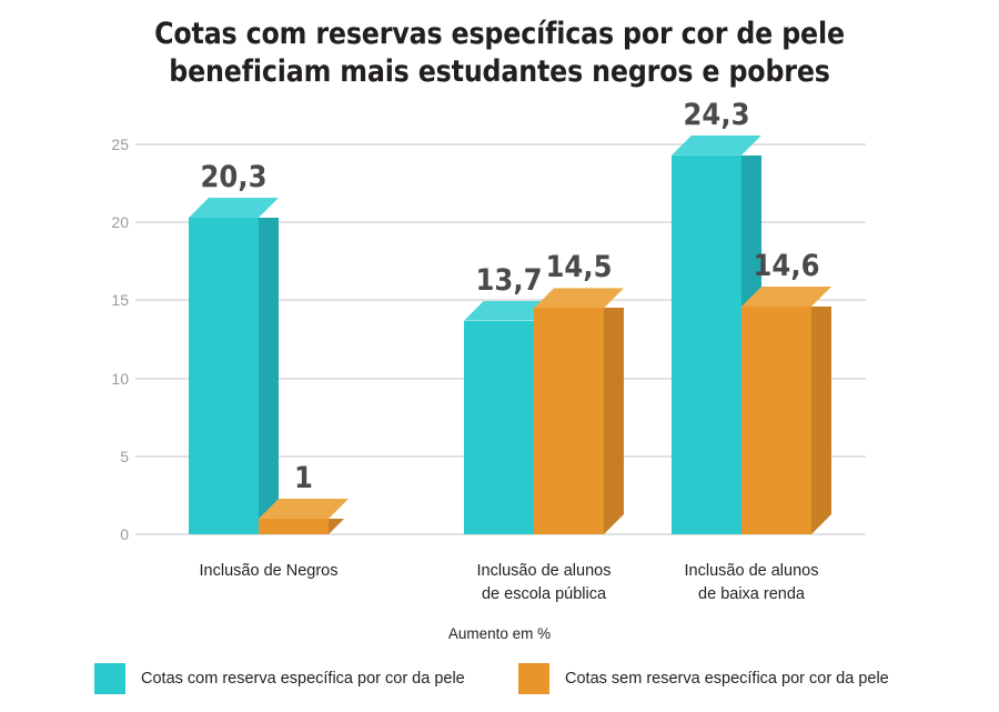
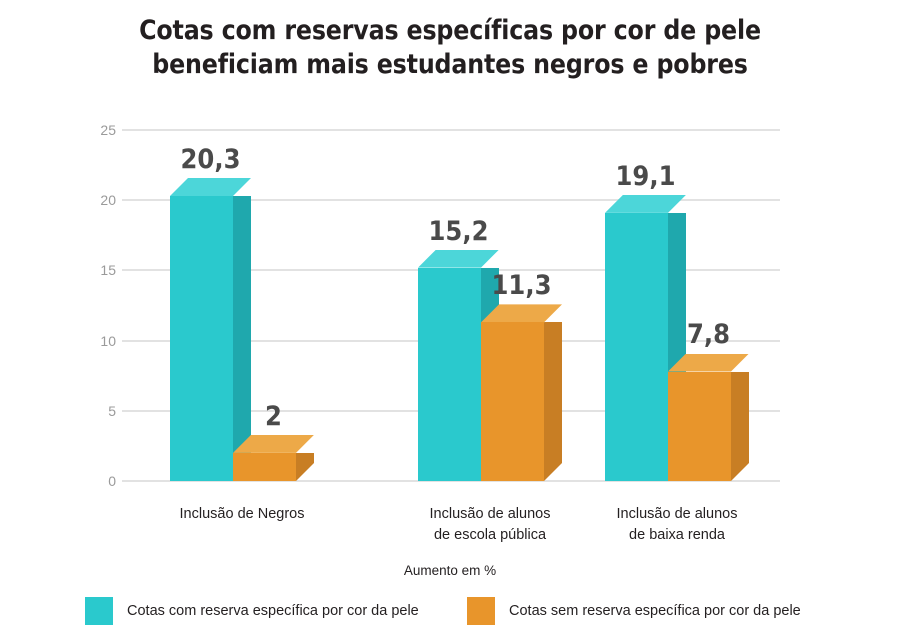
Cotas sem reserva específica por cor da pele/Inclusão de Negros: 1 -> 2
Cotas com reserva específica por cor da pele/Inclusão de alunos de escola pública: 13,7 -> 15,2
Cotas sem reserva específica por cor da pele/Inclusão de alunos de escola pública: 14,5 -> 11,3
Cotas com reserva específica por cor da pele/Inclusão de alunos de baixa renda: 24,3 -> 19,1
Cotas sem reserva específica por cor da pele/Inclusão de alunos de baixa renda: 14,6 -> 7,8
